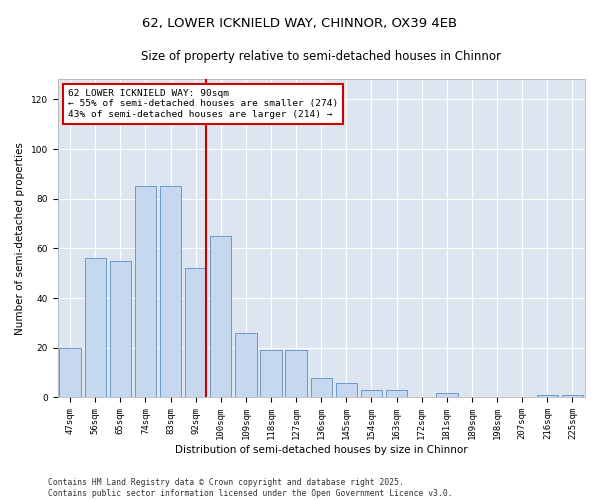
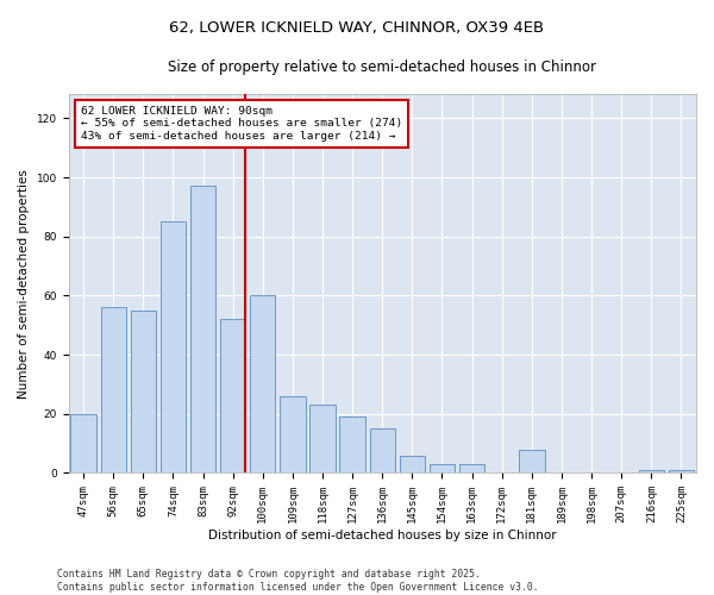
83sqm: 85 -> 97
100sqm: 65 -> 60
118sqm: 19 -> 23
136sqm: 8 -> 15
181sqm: 2 -> 8
